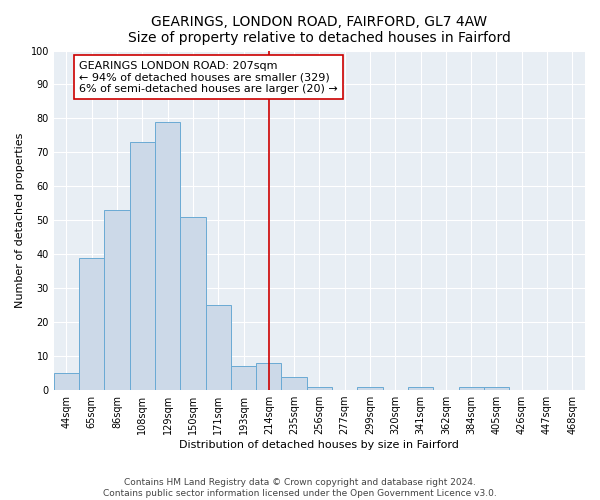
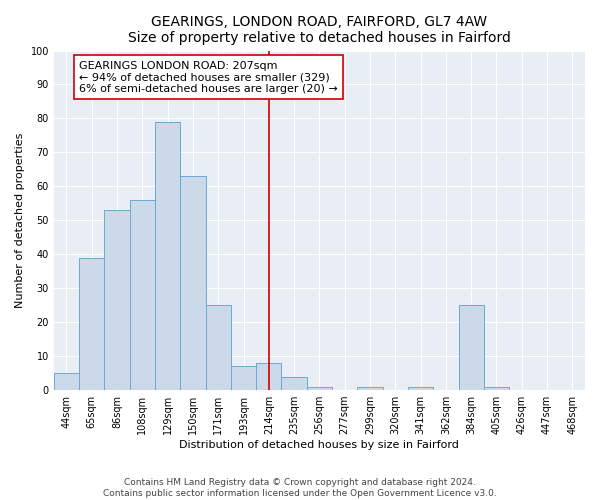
108sqm: 73 -> 56
150sqm: 51 -> 63
384sqm: 1 -> 25
